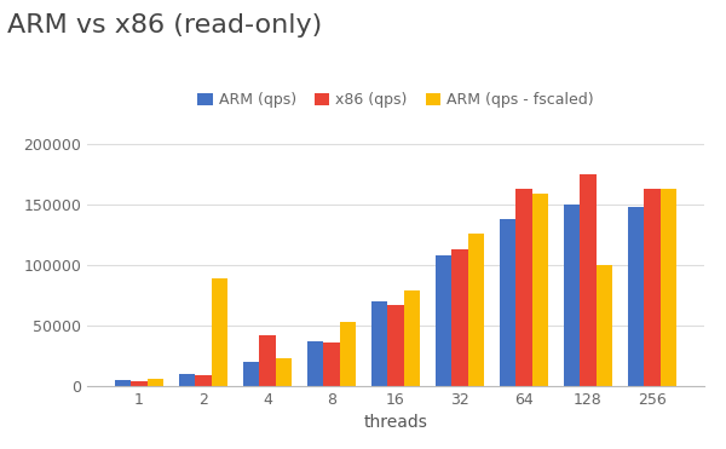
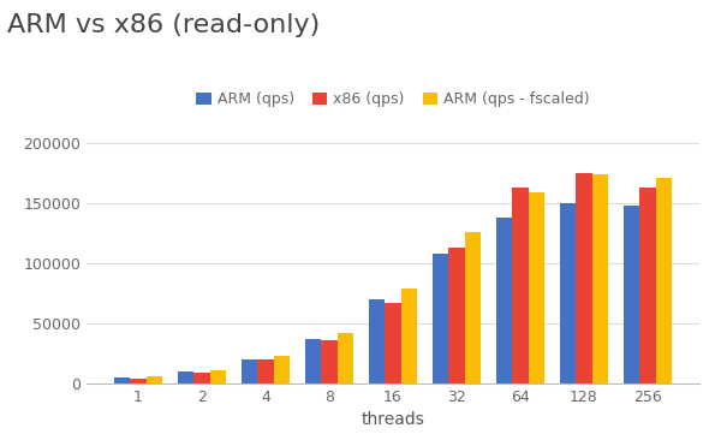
ARM (qps - fscaled)/2: 89000 -> 11000
x86 (qps)/4: 42000 -> 20000
ARM (qps - fscaled)/8: 53000 -> 42000
ARM (qps - fscaled)/128: 100000 -> 174000
ARM (qps - fscaled)/256: 163000 -> 171000
